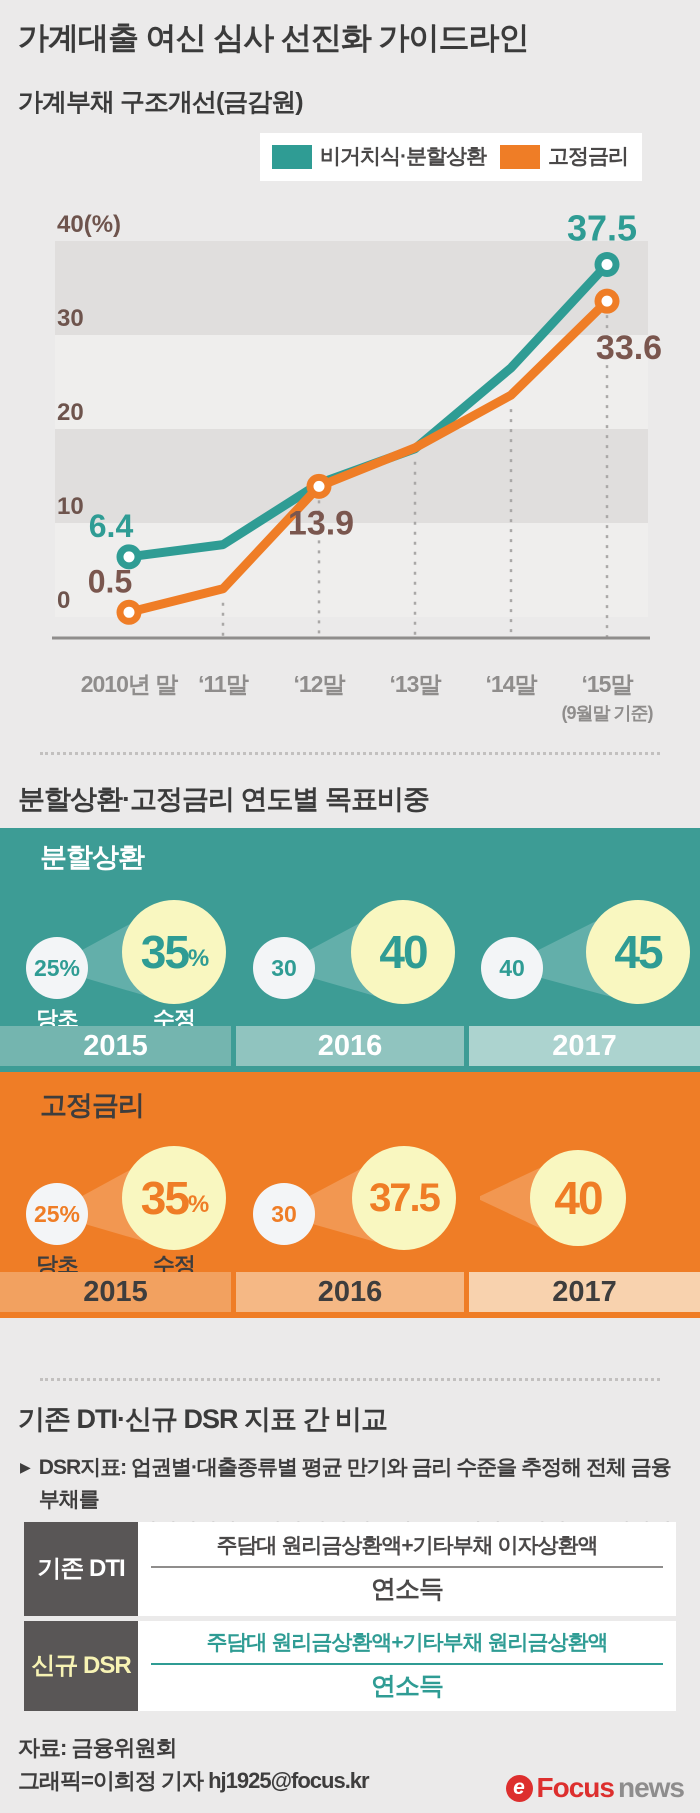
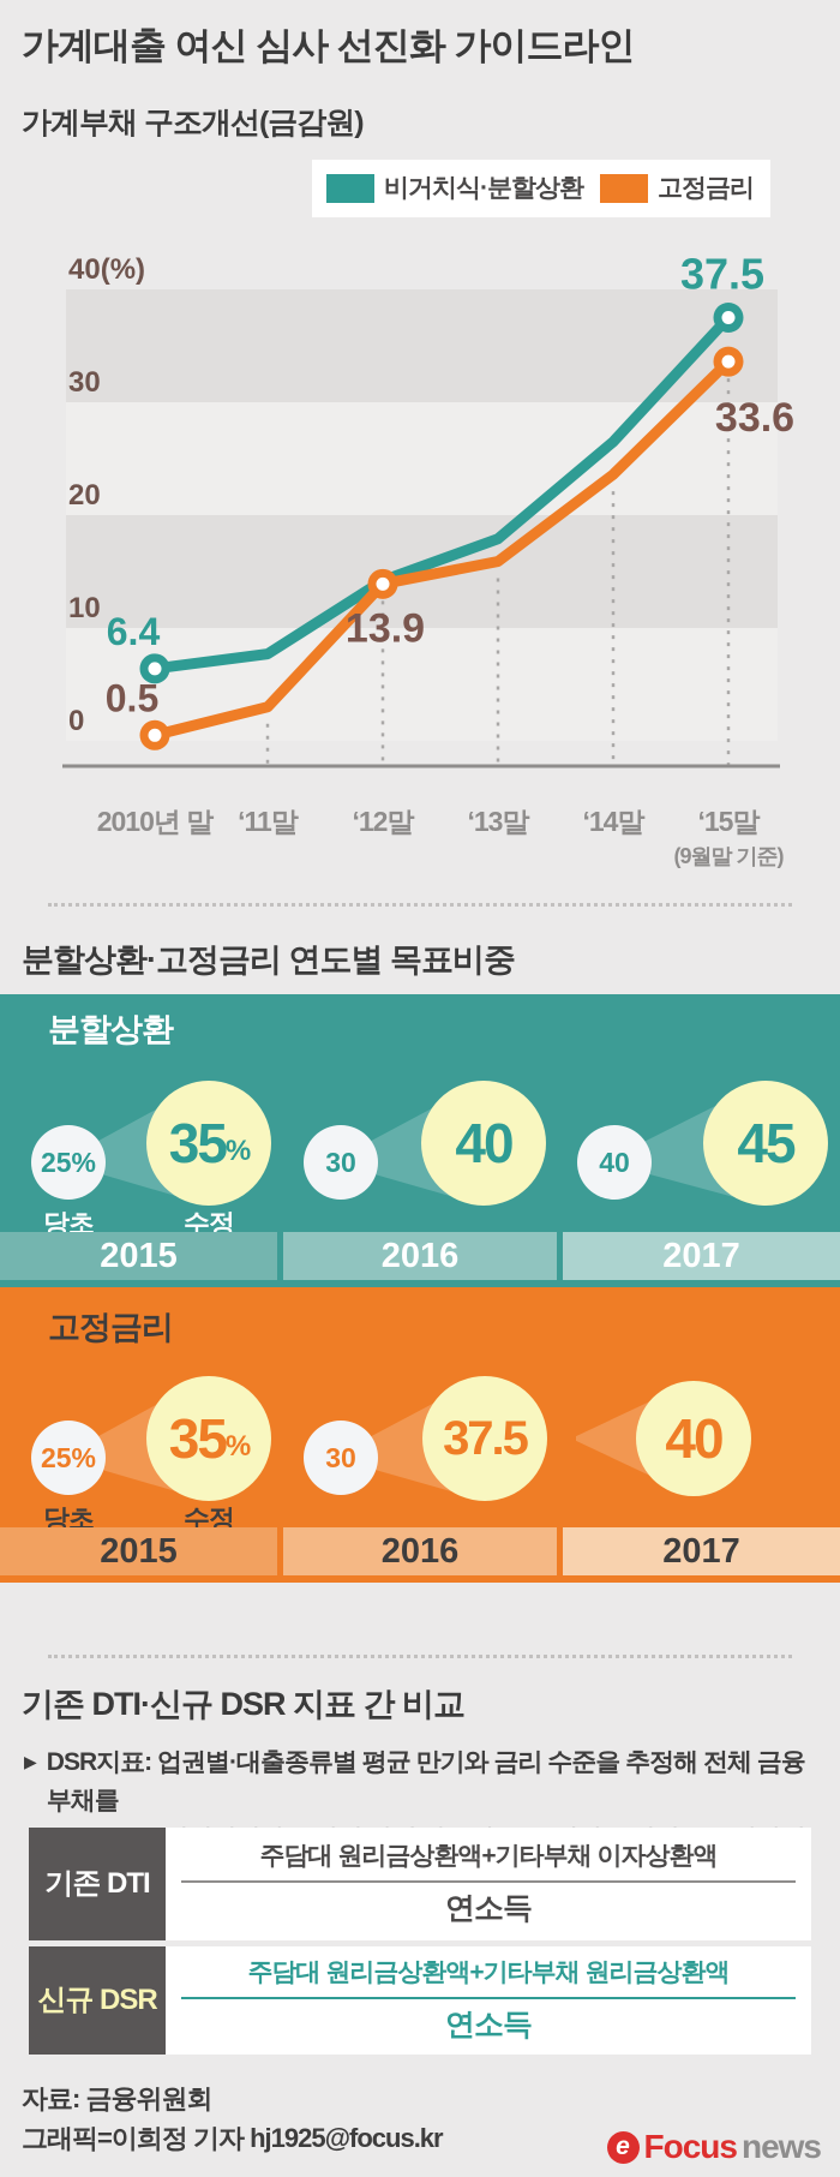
고정금리/‘13말: 18 -> 16
